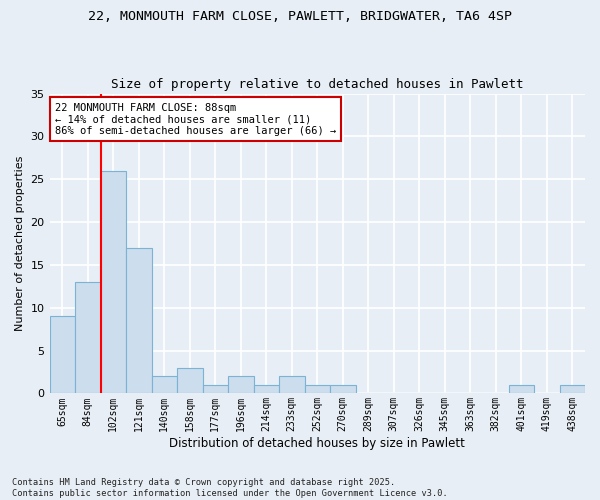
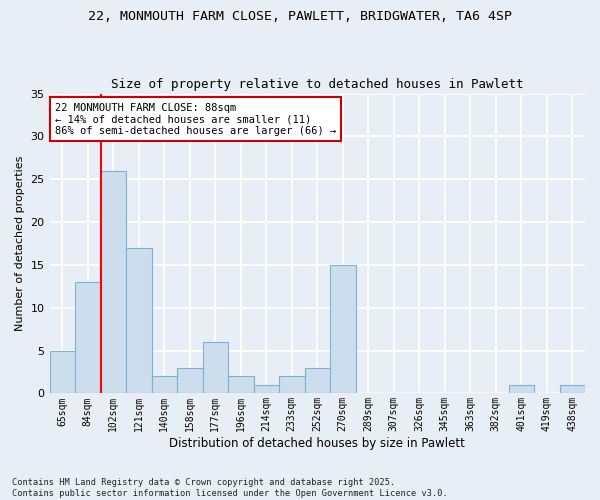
65sqm: 9 -> 5
177sqm: 1 -> 6
252sqm: 1 -> 3
270sqm: 1 -> 15
